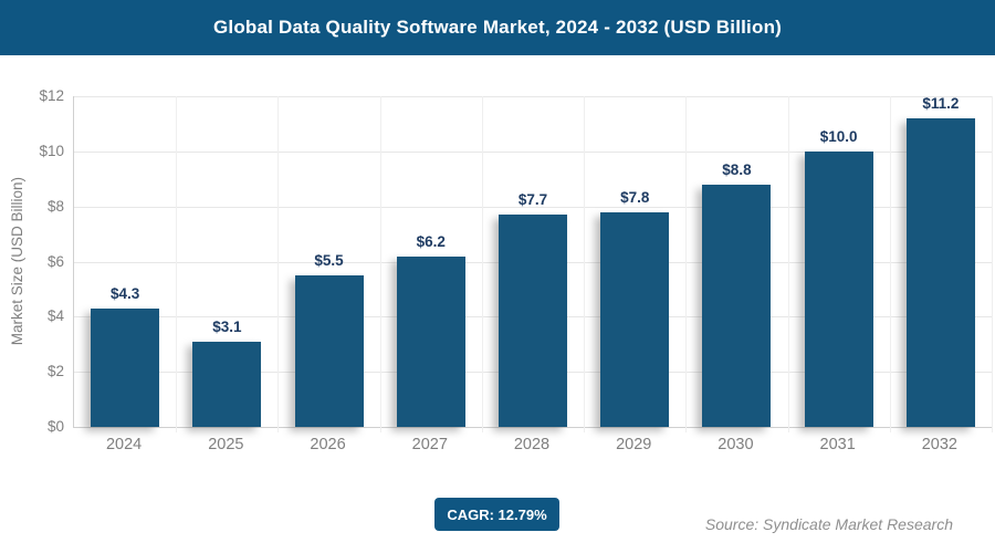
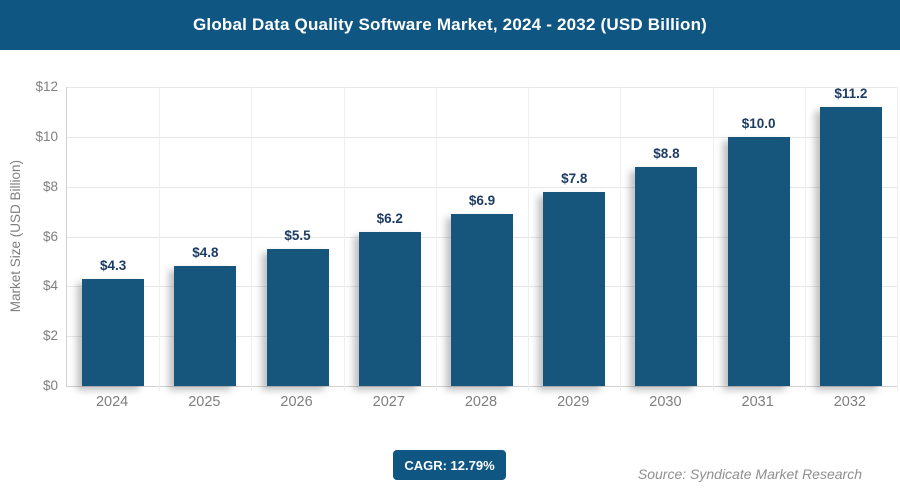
2025: $3.1 -> $4.8
2028: $7.7 -> $6.9
